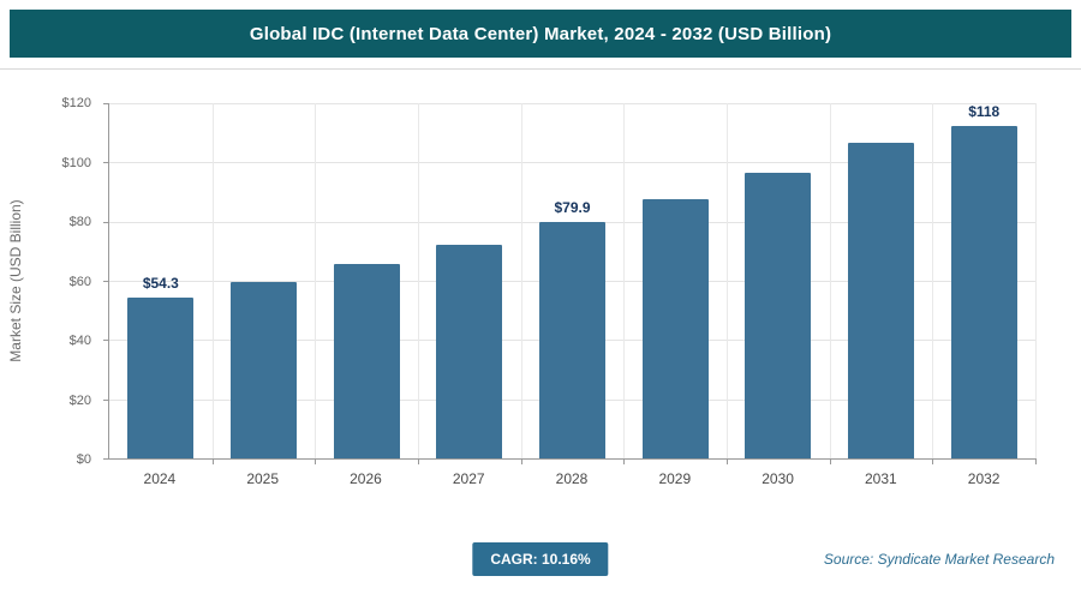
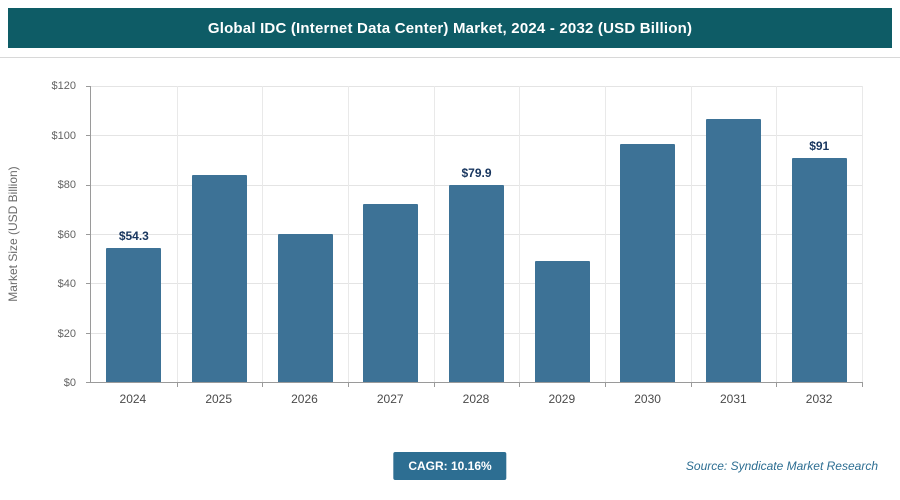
2025: $60 -> $84
2026: $66 -> $60
2029: $88 -> $49
2032: $118 -> $91
